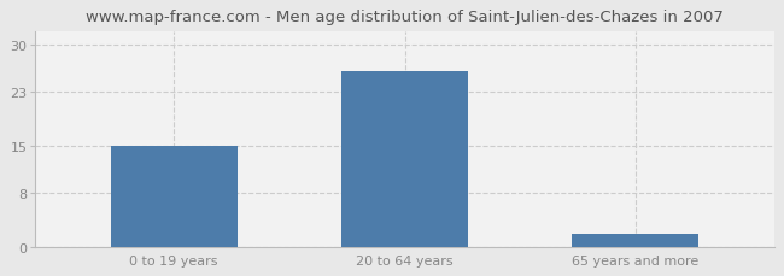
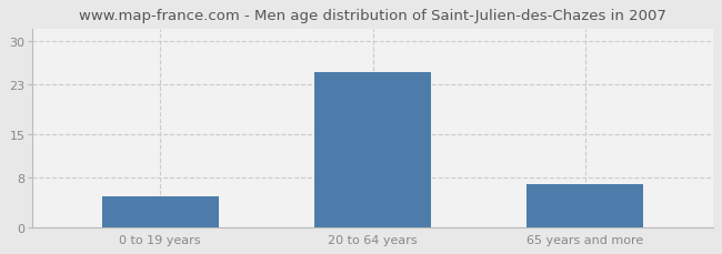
0 to 19 years: 15 -> 5
20 to 64 years: 26 -> 25
65 years and more: 2 -> 7
